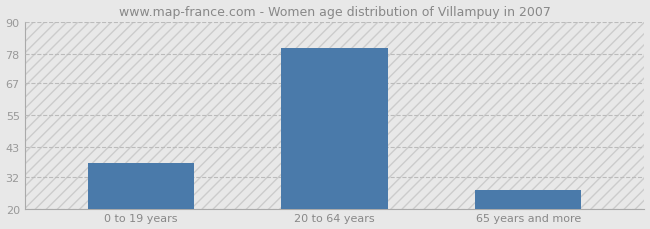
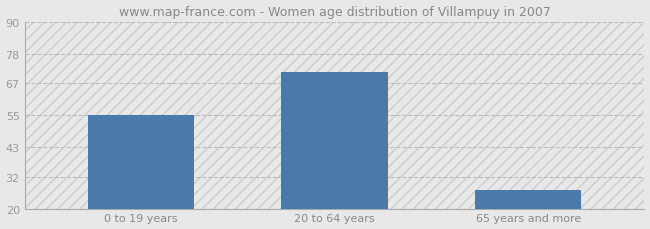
0 to 19 years: 37 -> 55
20 to 64 years: 80 -> 71
